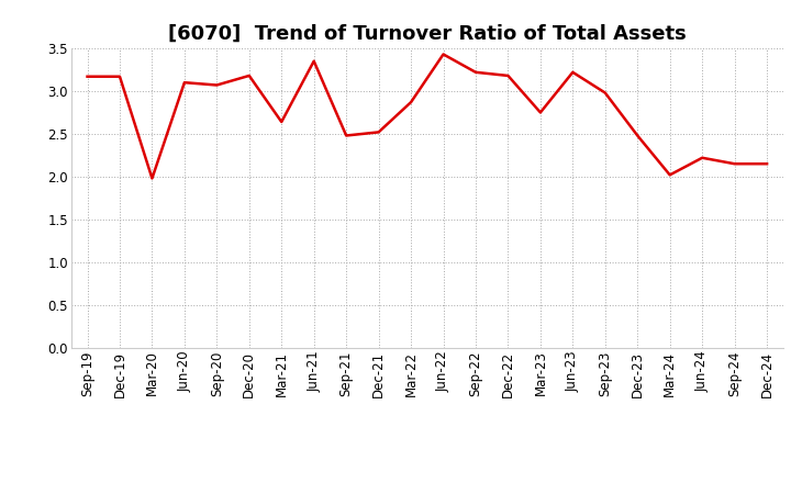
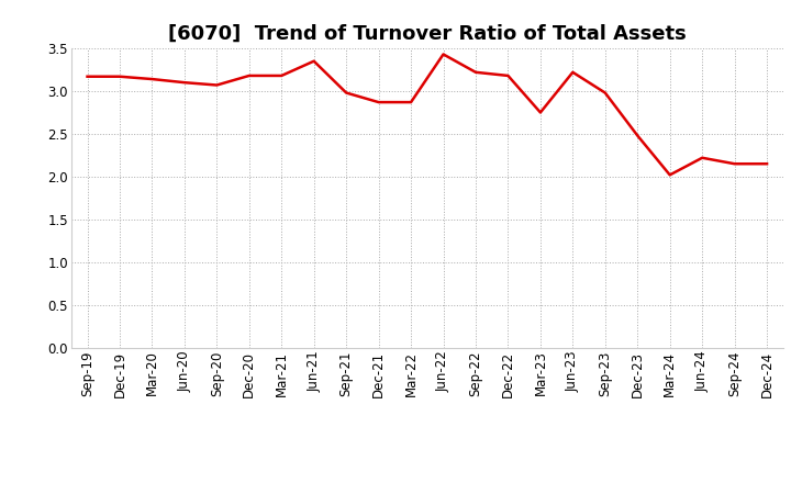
Mar-20: 1.98 -> 3.14
Mar-21: 2.64 -> 3.18
Sep-21: 2.48 -> 2.98
Dec-21: 2.52 -> 2.87
